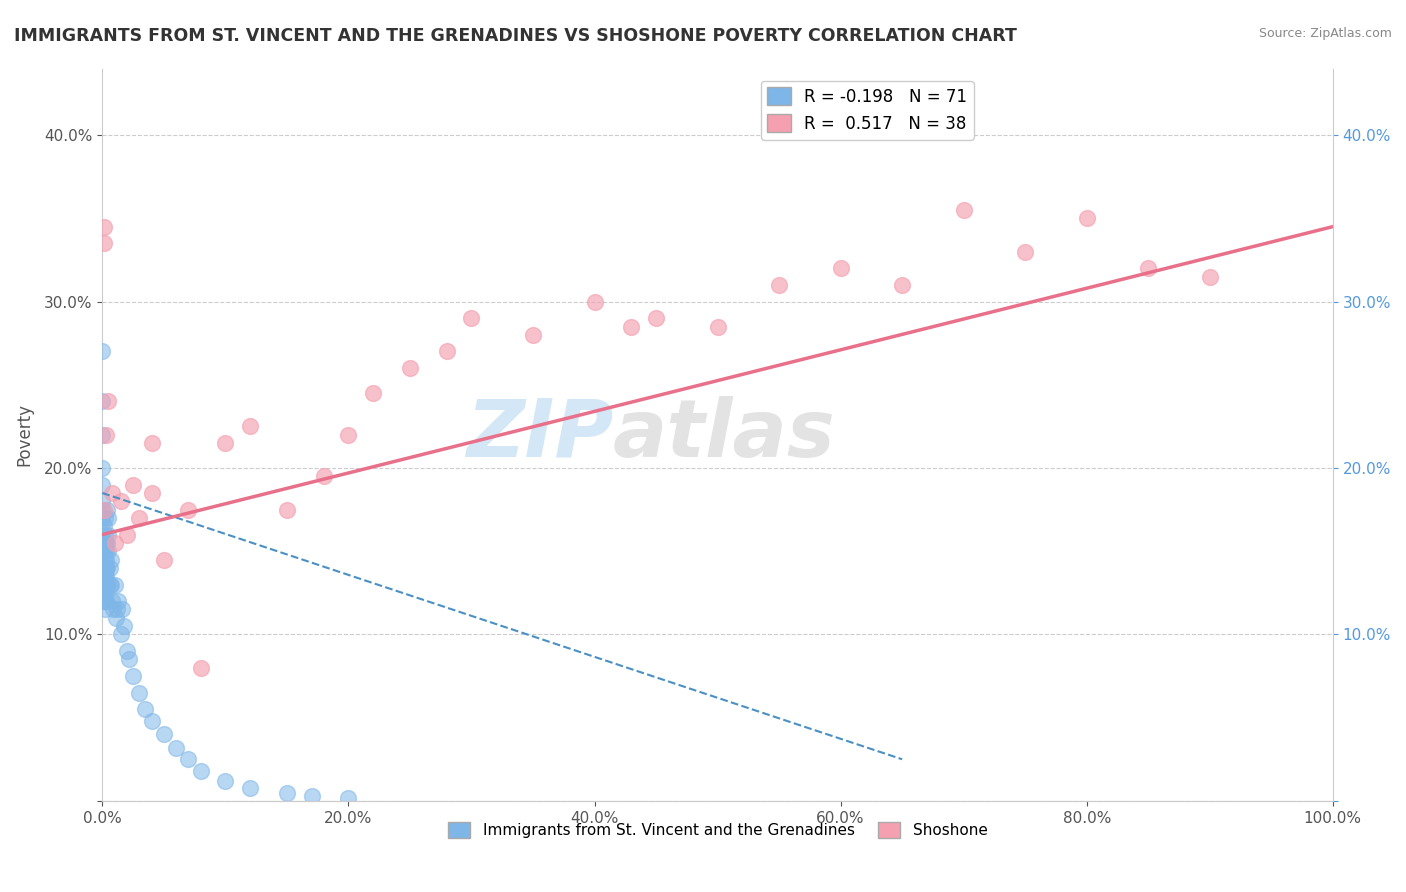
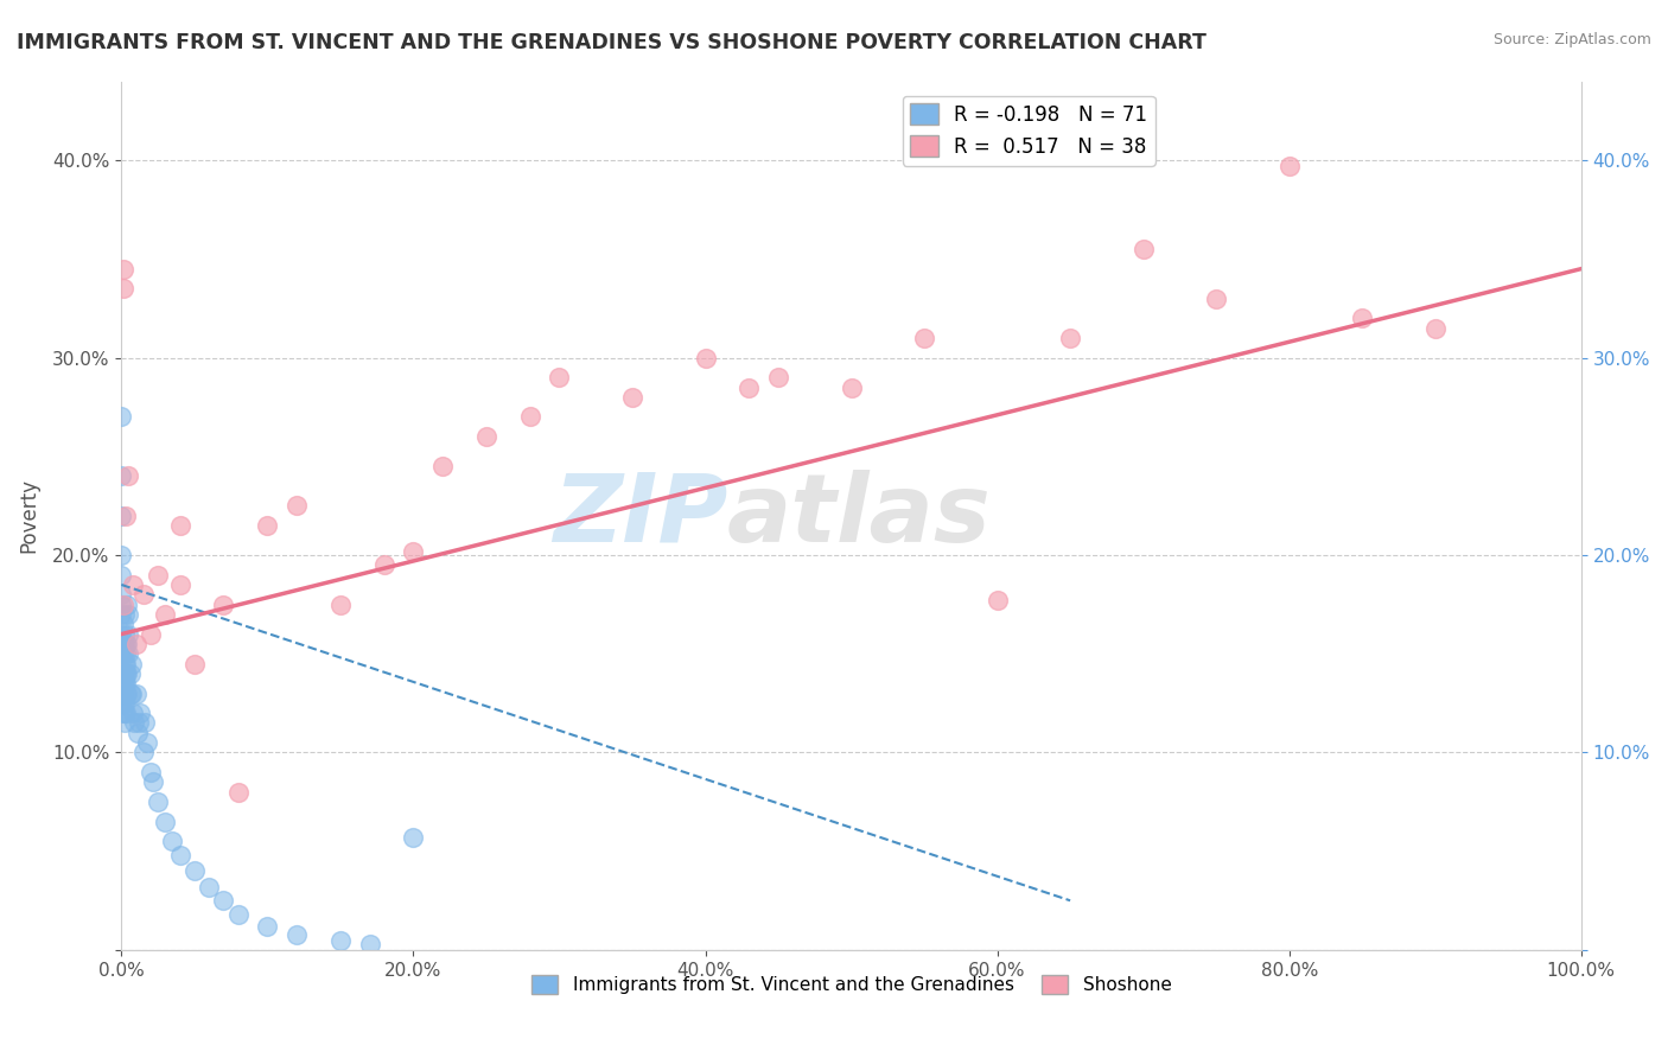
Immigrants from St. Vincent and the Grenadines/20.0%: 0.2% -> 5.7%
Shoshone/20.0%: 22.0% -> 20.2%
Shoshone/60.0%: 32.0% -> 17.7%
Shoshone/80.0%: 35.0% -> 39.7%
